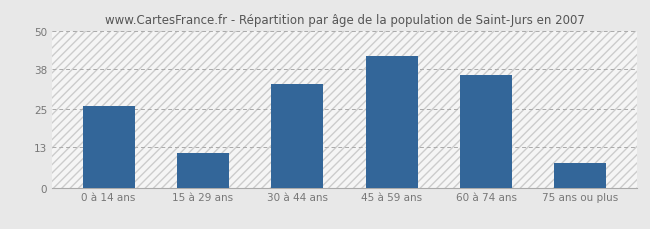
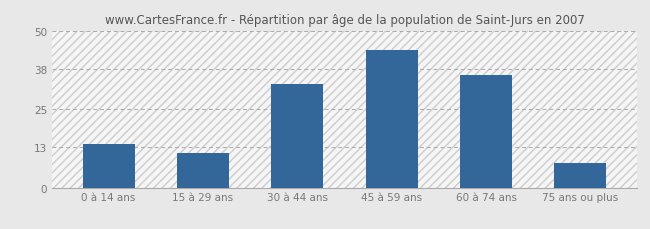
0 à 14 ans: 26 -> 14
45 à 59 ans: 42 -> 44
